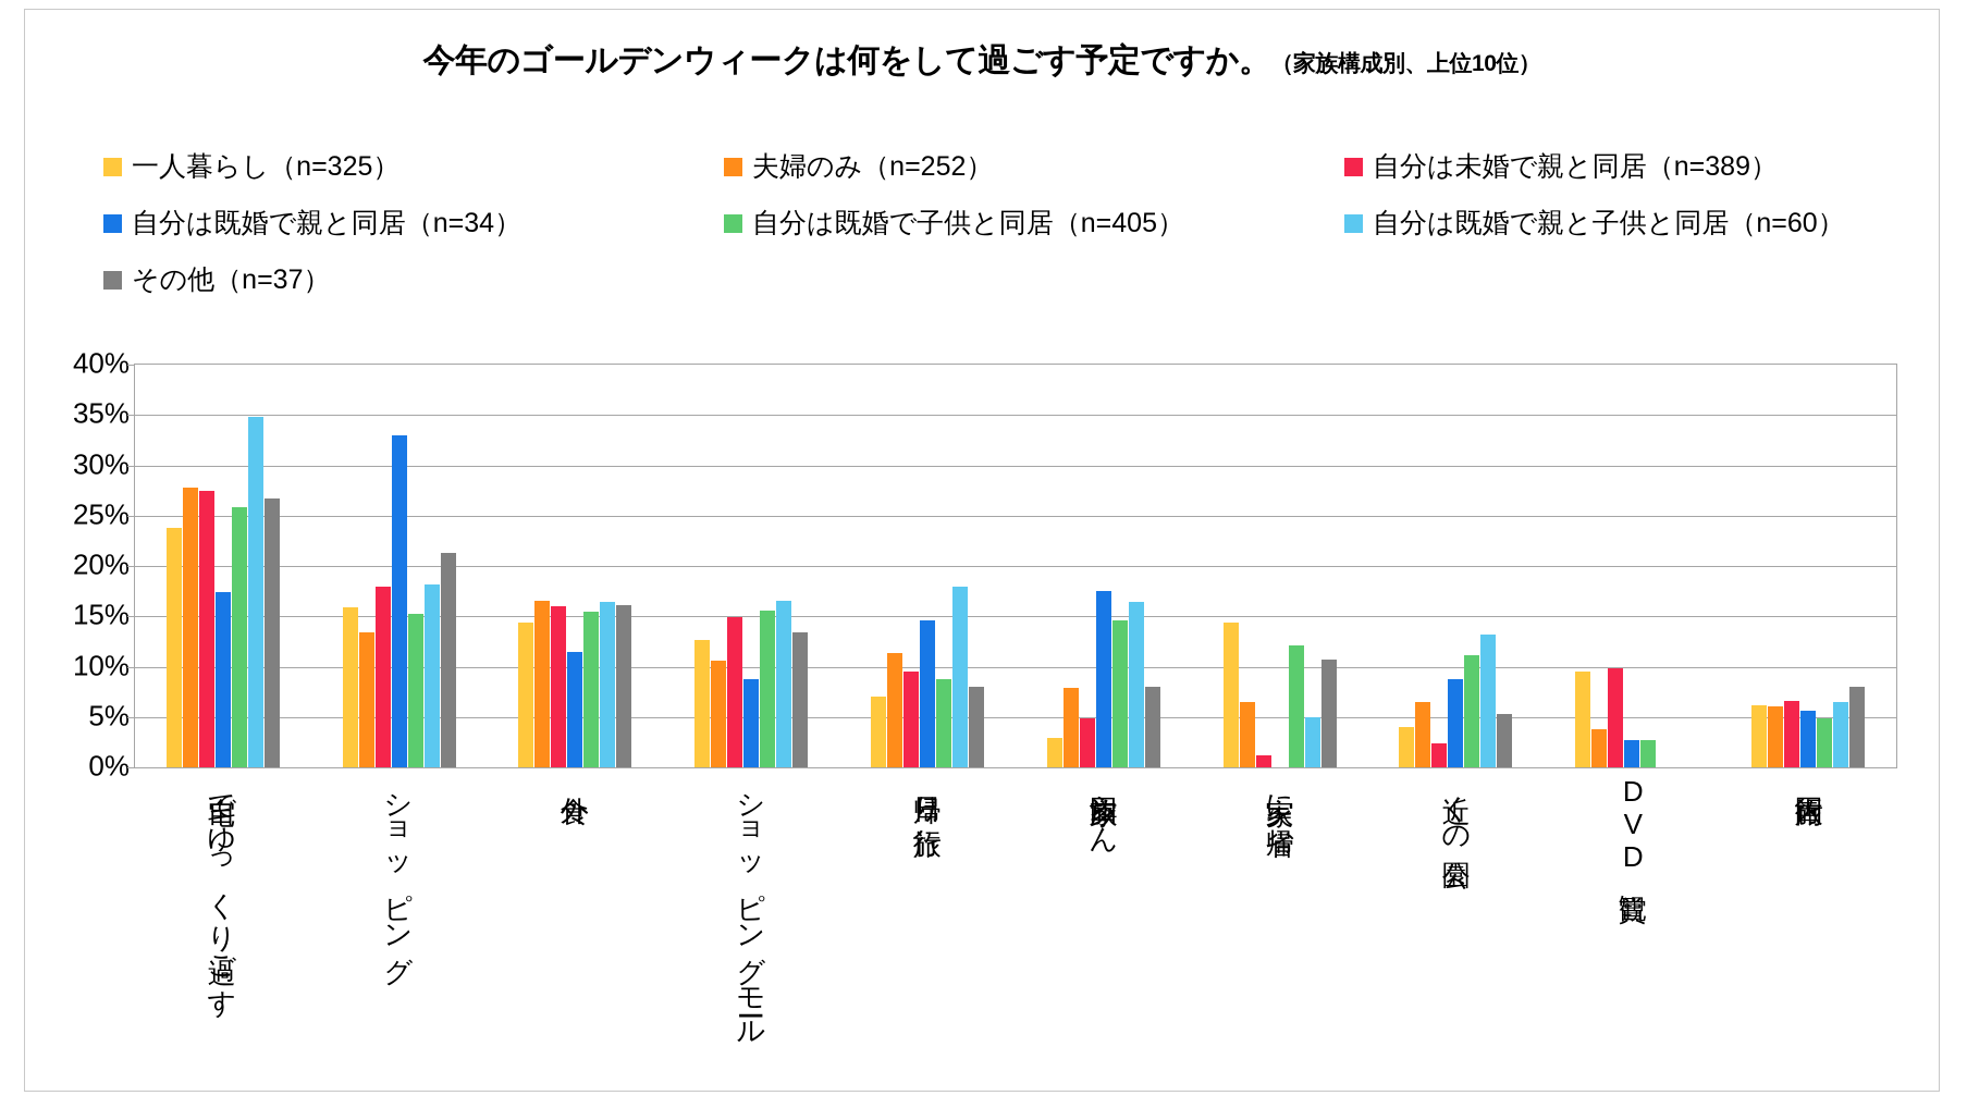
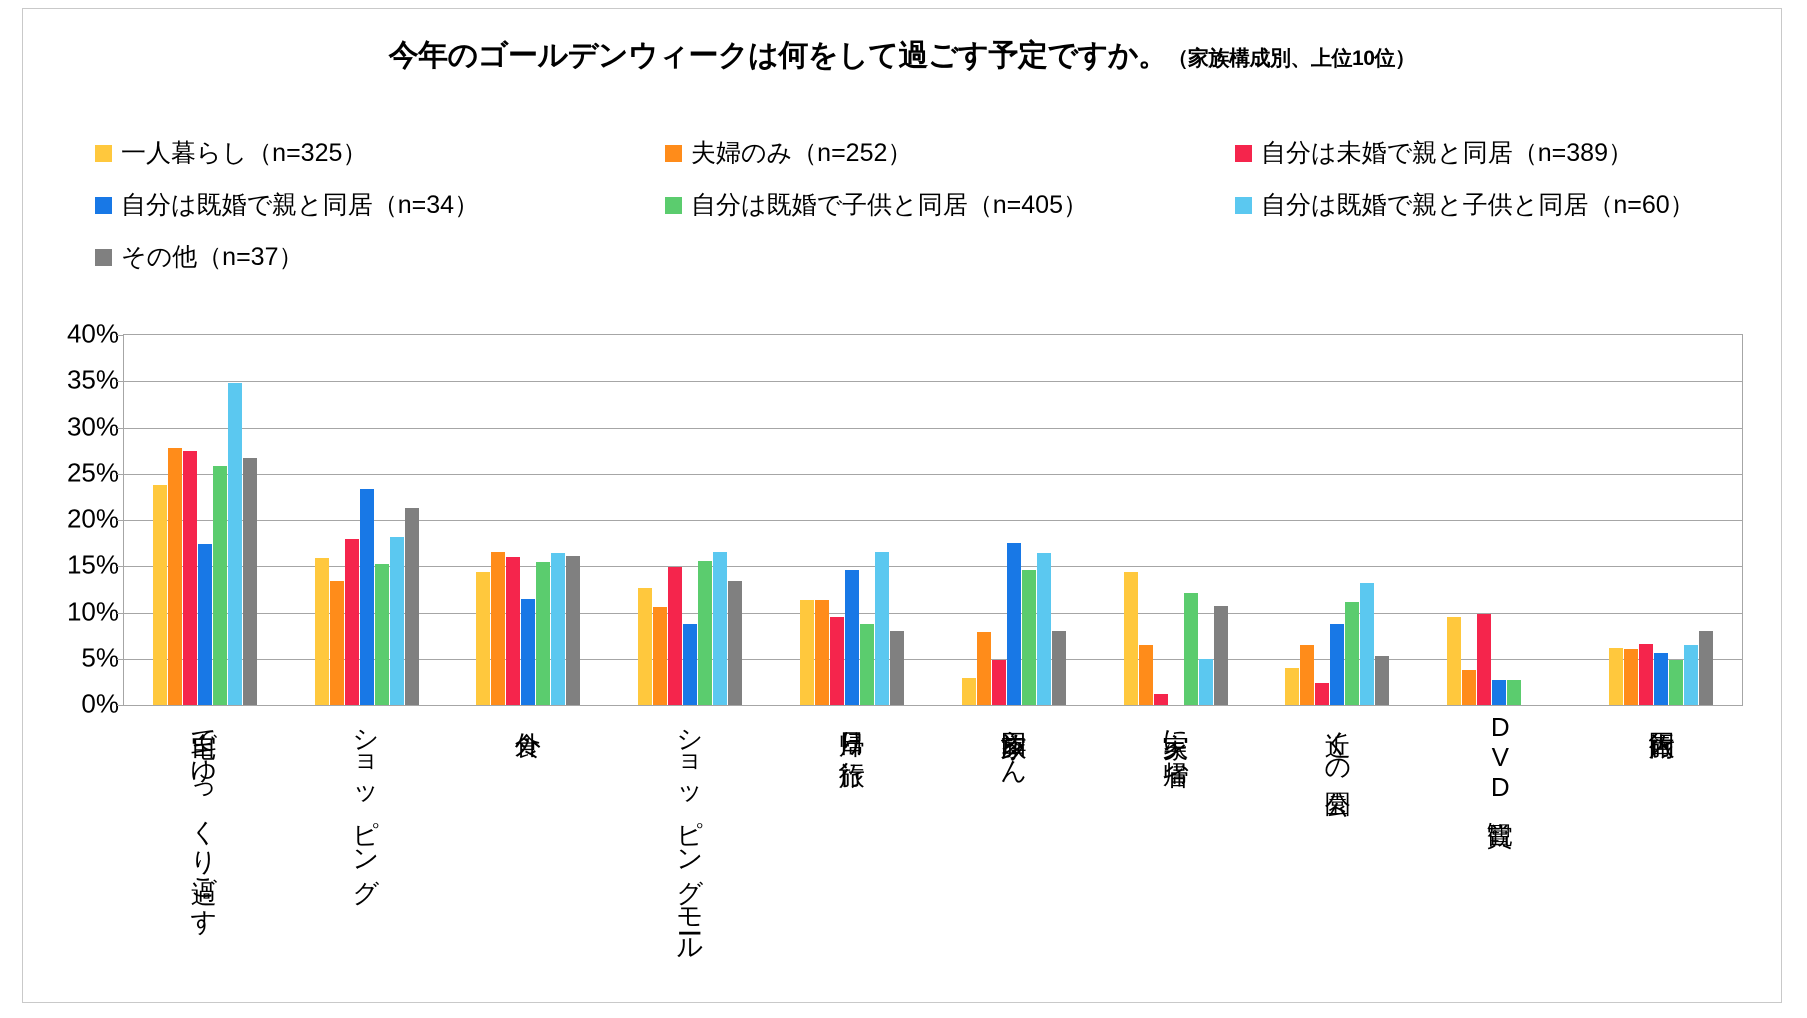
自分は既婚で親と同居（n=34）/ショッピング: 33% -> 23%
一人暮らし（n=325）/日帰り旅行: 7% -> 11%
自分は既婚で親と子供と同居（n=60）/日帰り旅行: 18% -> 16%
